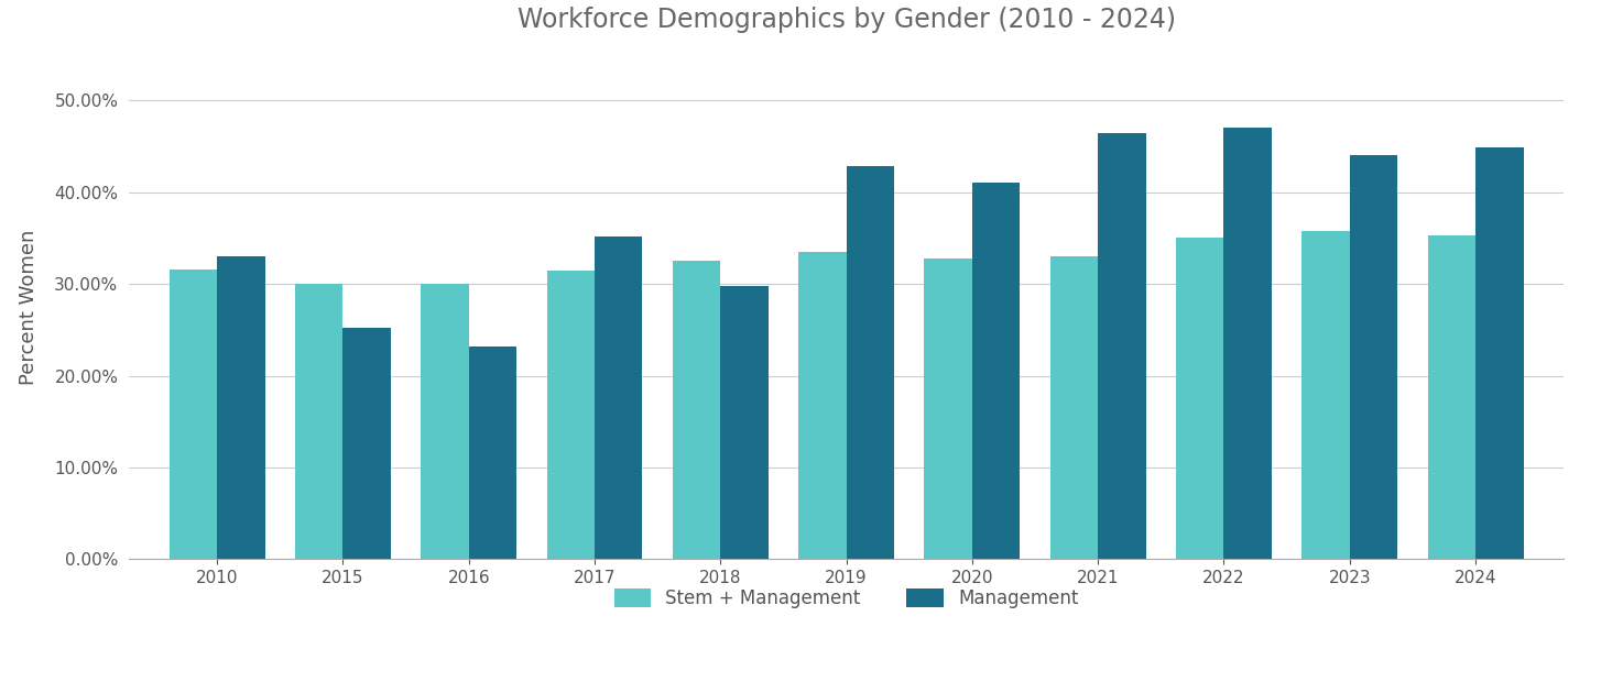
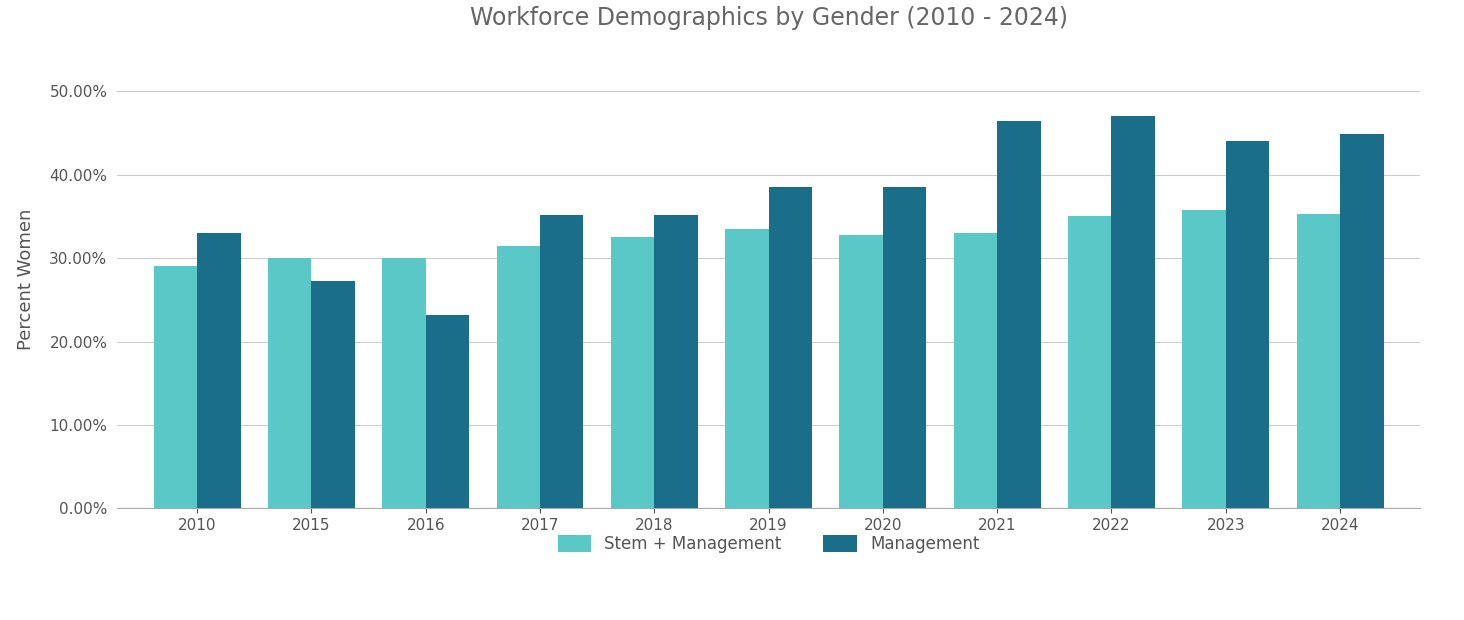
Stem + Management/2010: 31.6% -> 29.0%
Management/2015: 25.2% -> 27.3%
Management/2018: 29.8% -> 35.2%
Management/2019: 42.8% -> 38.5%
Management/2020: 41.0% -> 38.5%
